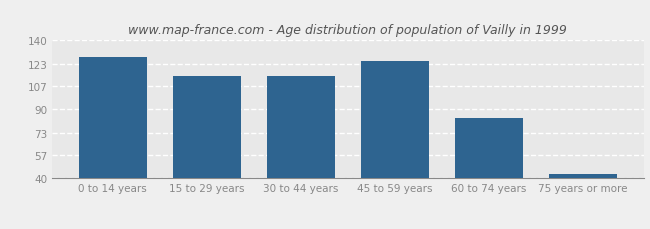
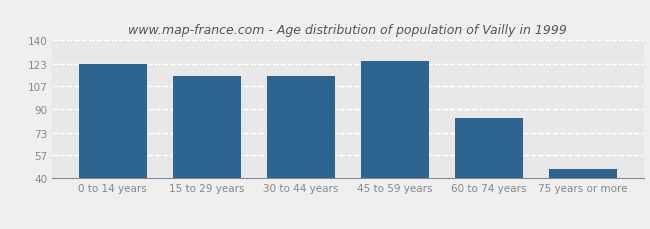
0 to 14 years: 128 -> 123
75 years or more: 43 -> 47
